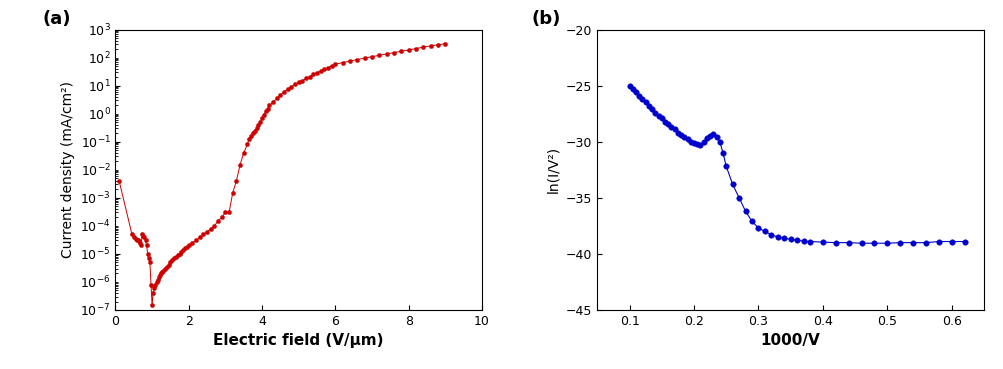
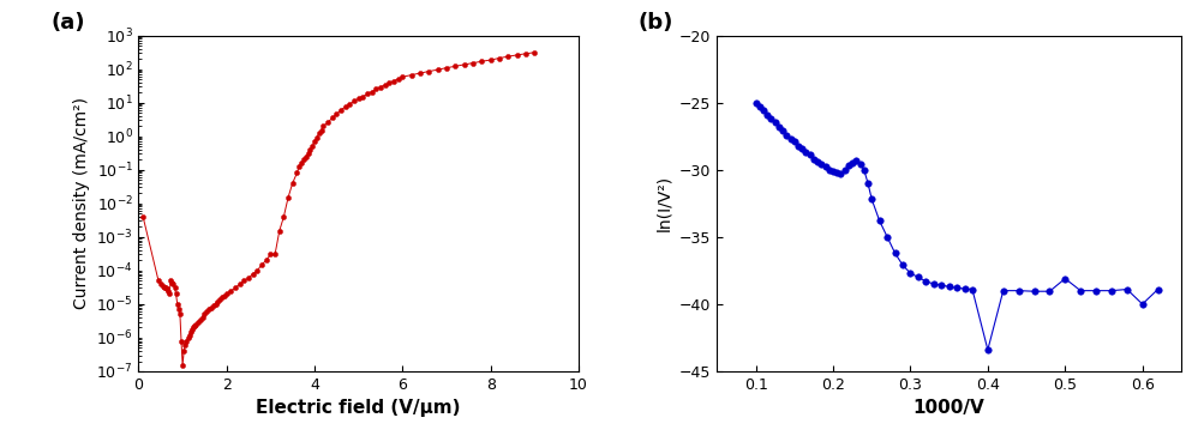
0.4: -39.0 -> -43.4
0.5: -39.0 -> -38.1
0.6: -38.9 -> -40.0
